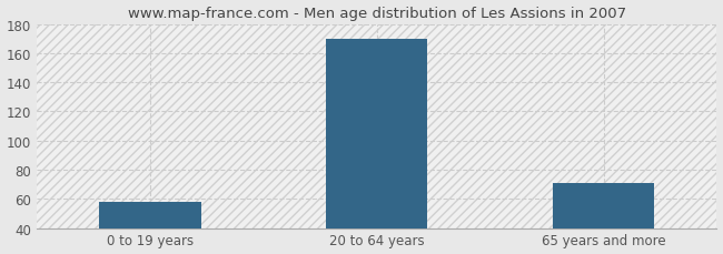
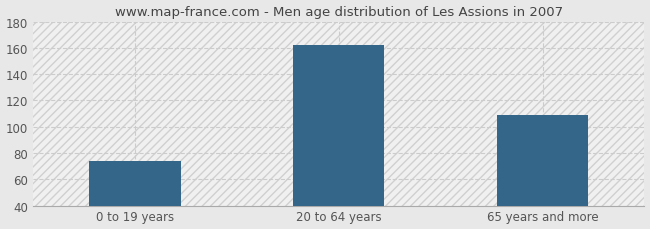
0 to 19 years: 58 -> 74
20 to 64 years: 170 -> 162
65 years and more: 71 -> 109
